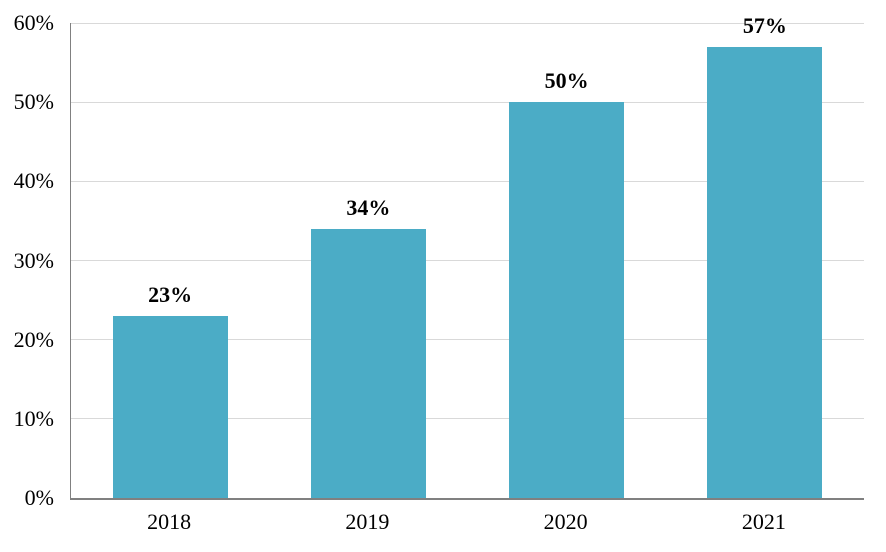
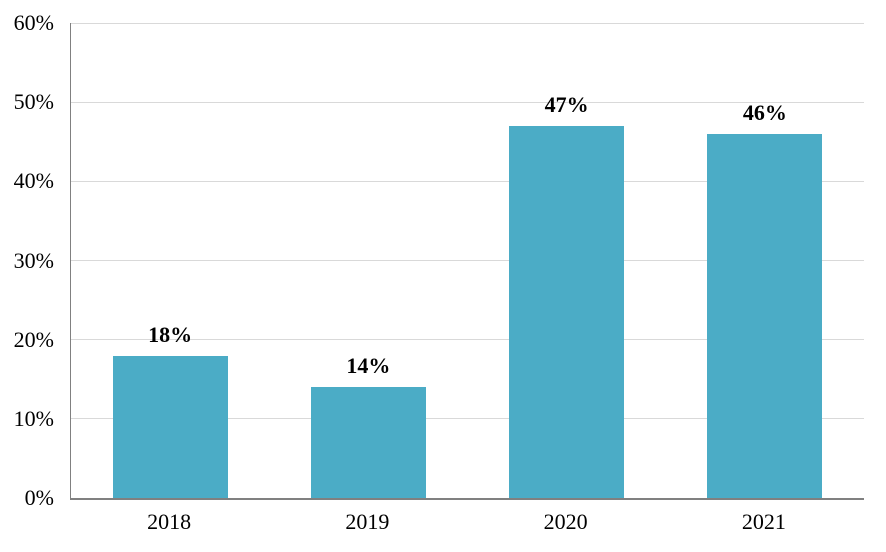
2018: 23% -> 18%
2019: 34% -> 14%
2020: 50% -> 47%
2021: 57% -> 46%
